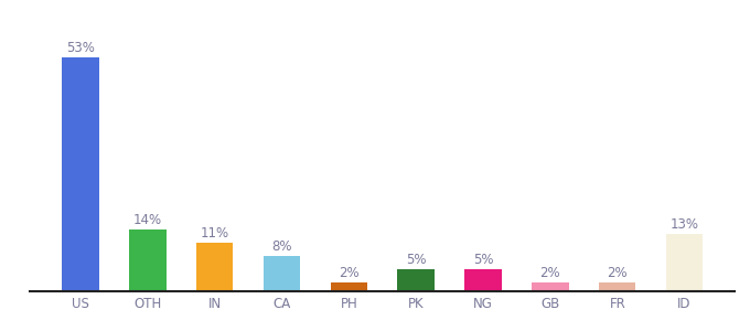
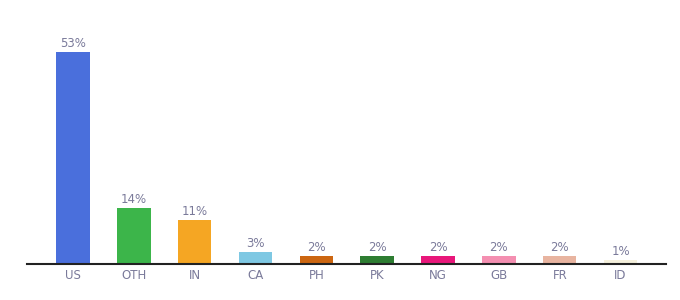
CA: 8% -> 3%
PK: 5% -> 2%
NG: 5% -> 2%
ID: 13% -> 1%
